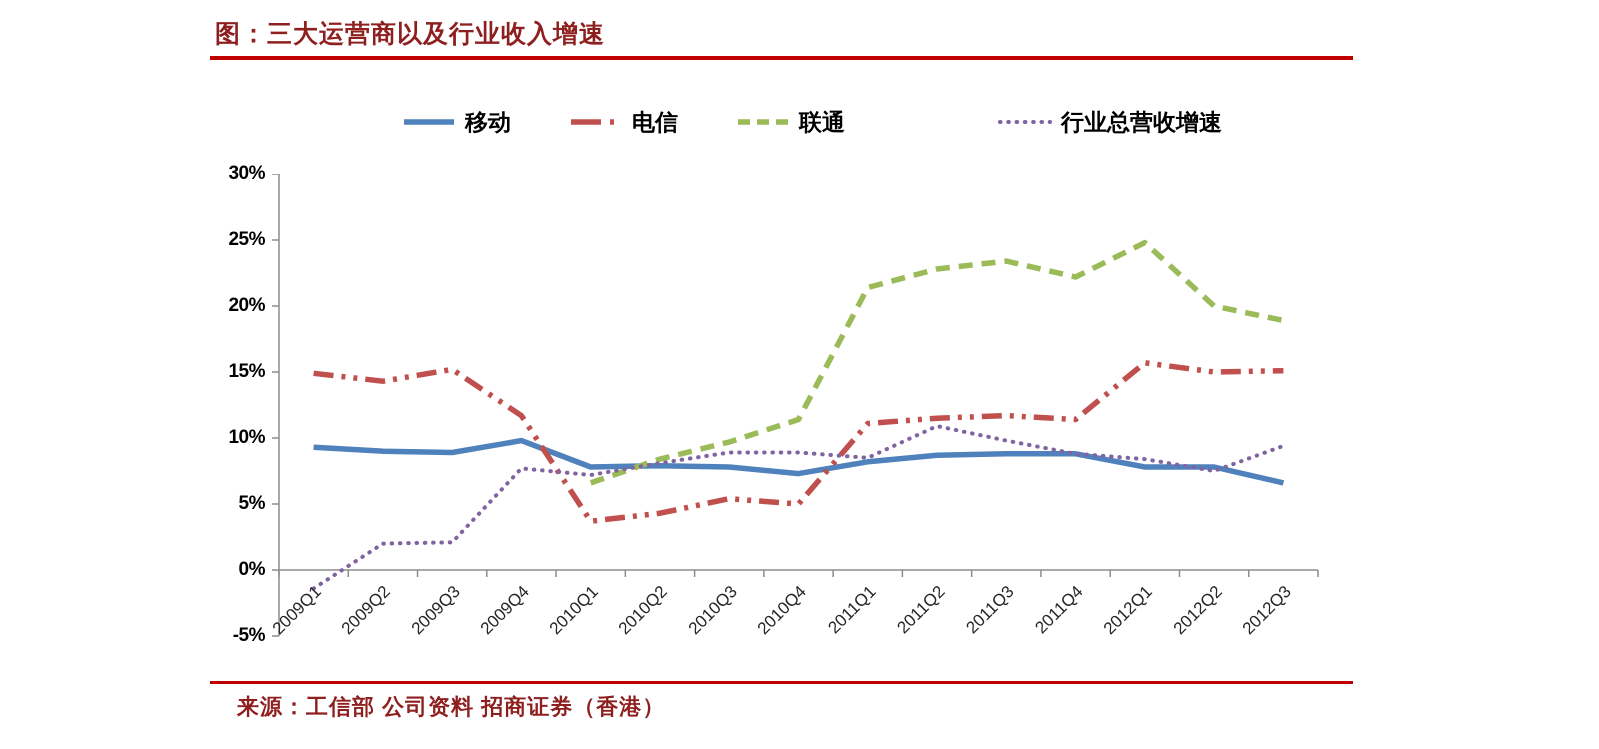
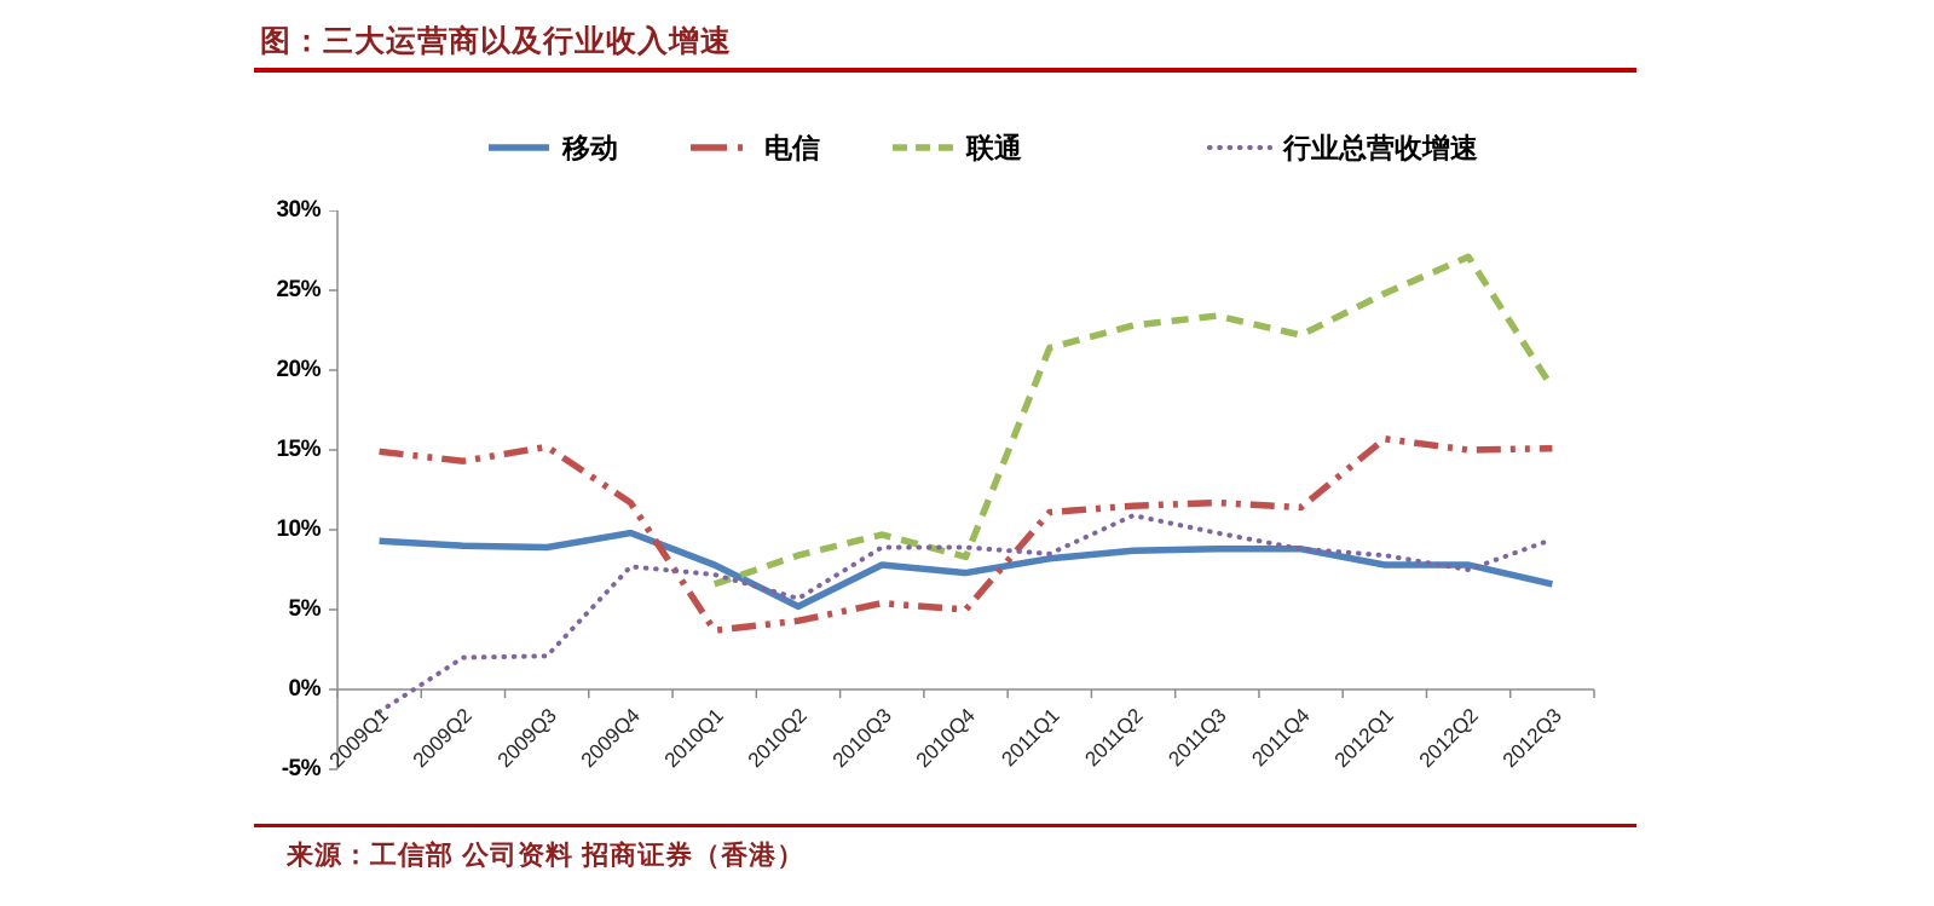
移动/2010Q2: 7.9% -> 5.2%
行业总营收增速/2010Q2: 8.1% -> 5.7%
联通/2010Q4: 11.4% -> 8.3%
联通/2012Q2: 20.0% -> 27.1%
